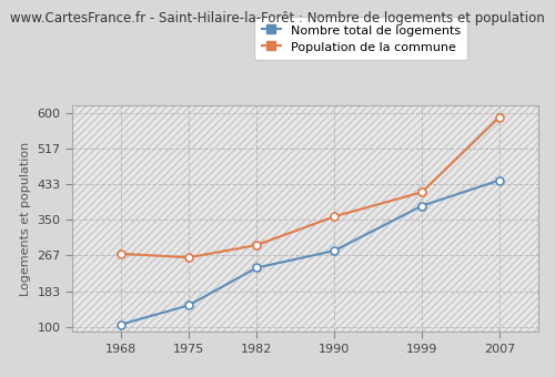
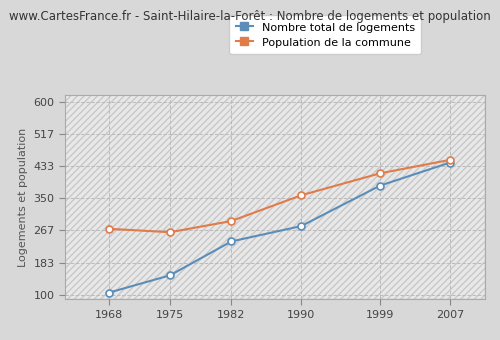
Population de la commune/2007: 591 -> 450
